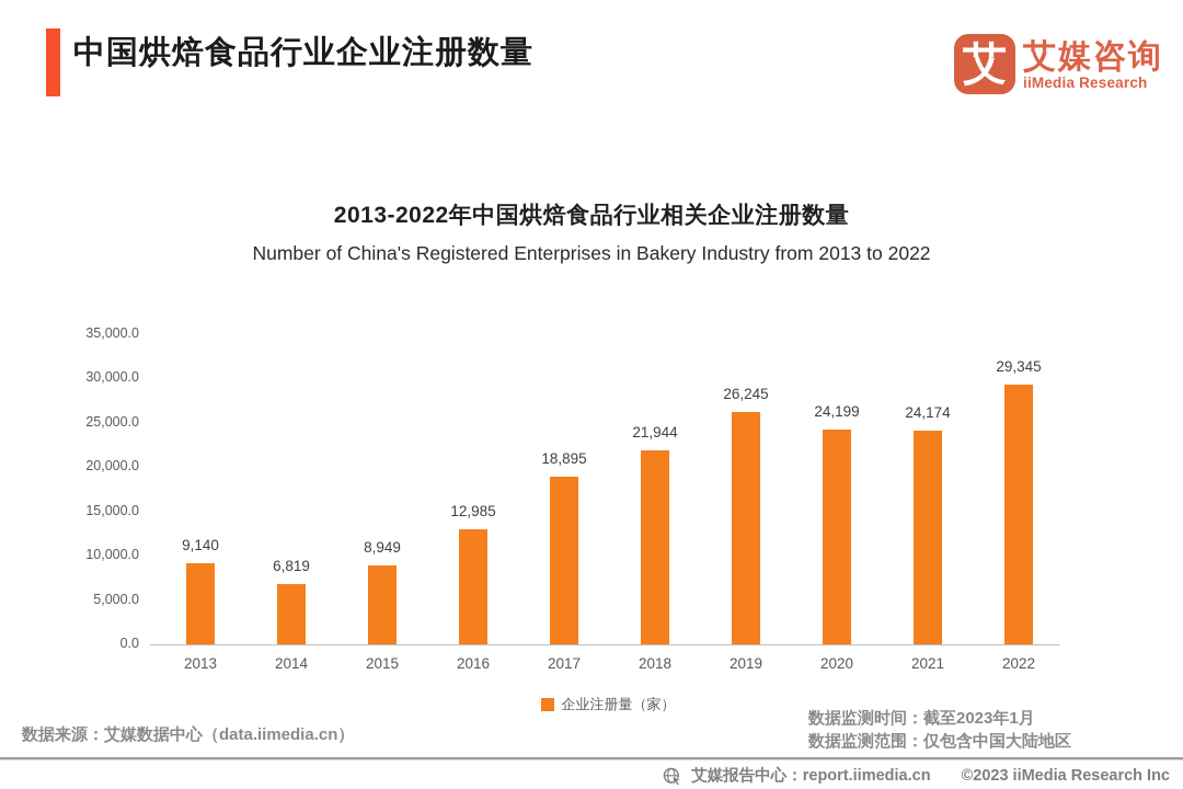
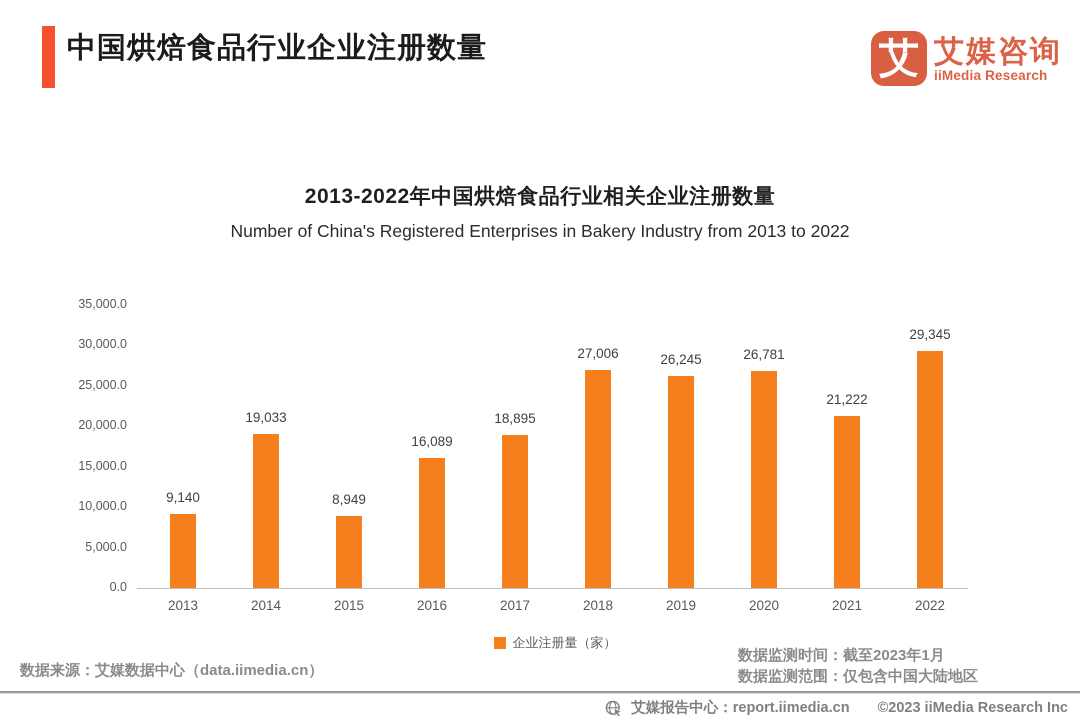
2014: 6,819 -> 19,033
2016: 12,985 -> 16,089
2018: 21,944 -> 27,006
2020: 24,199 -> 26,781
2021: 24,174 -> 21,222
